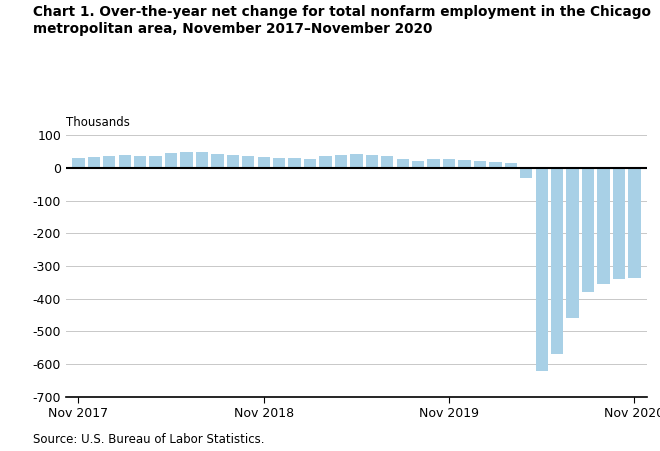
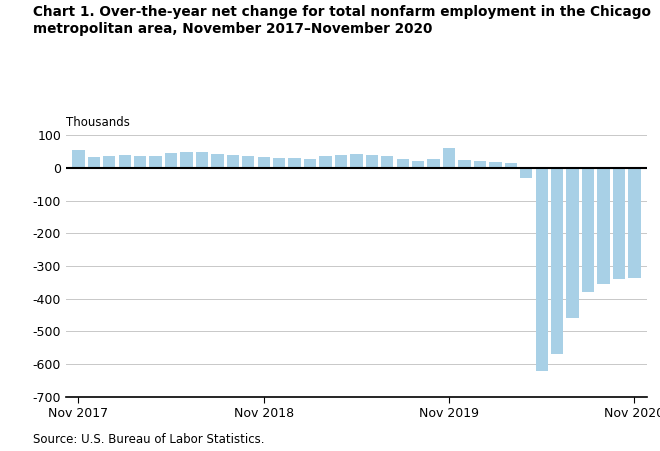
Nov 2017: 30 -> 55
Nov 2019: 28 -> 60
